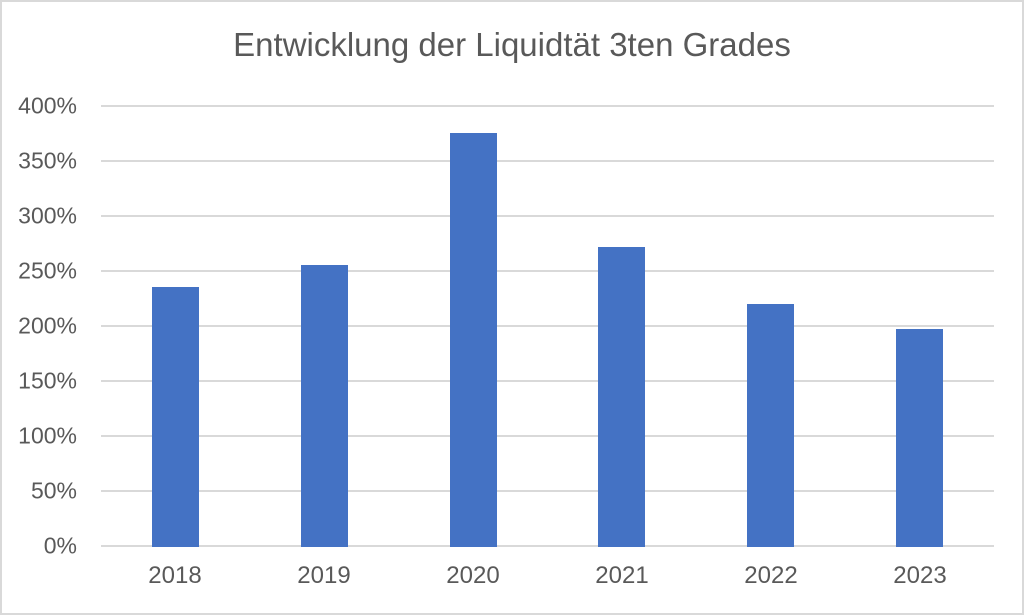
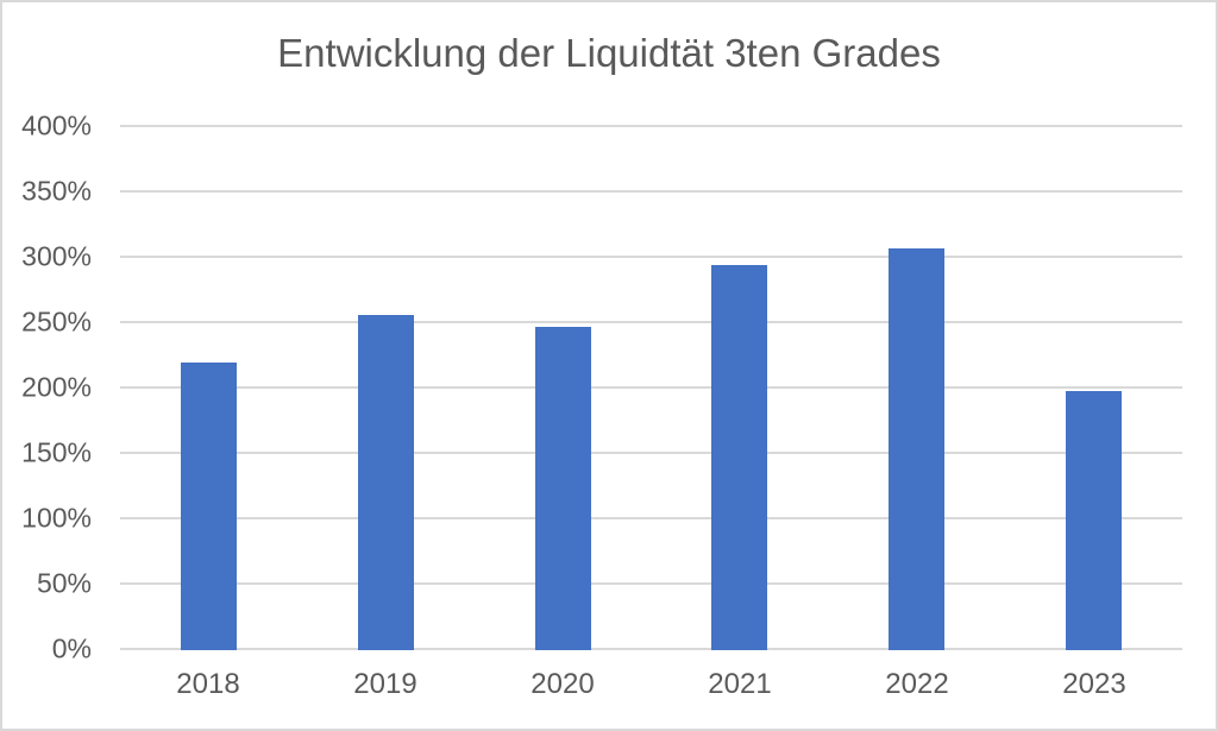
2018: 235% -> 219%
2020: 375% -> 246%
2021: 272% -> 294%
2022: 220% -> 306%
